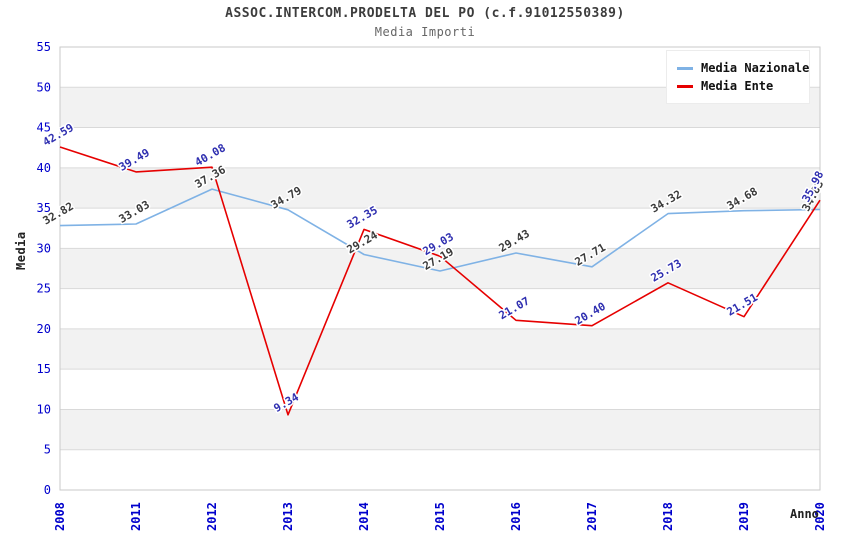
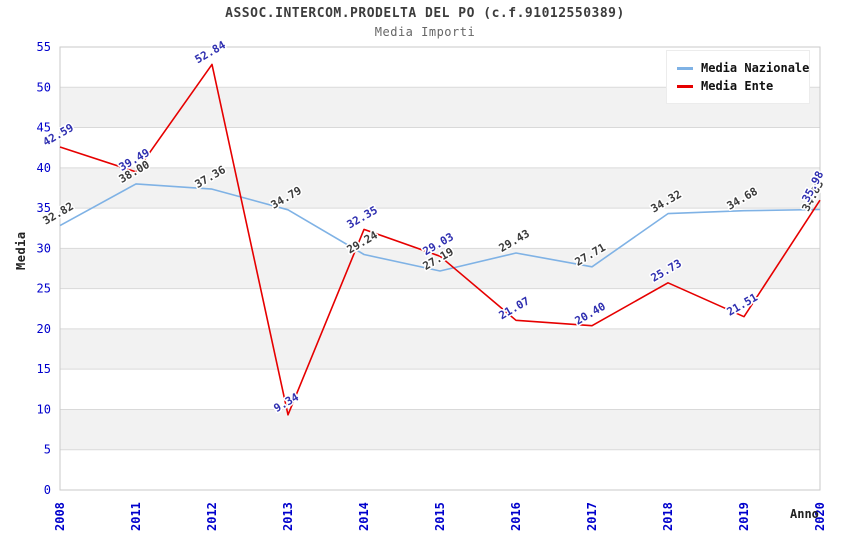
Media Nazionale/2011: 33.03 -> 38.00
Media Ente/2012: 40.08 -> 52.84
